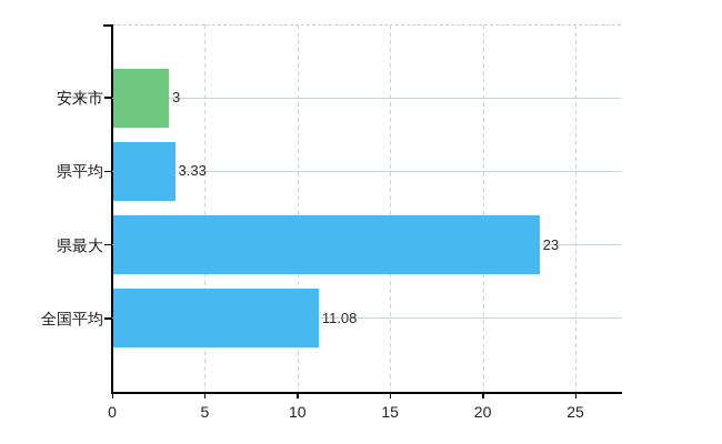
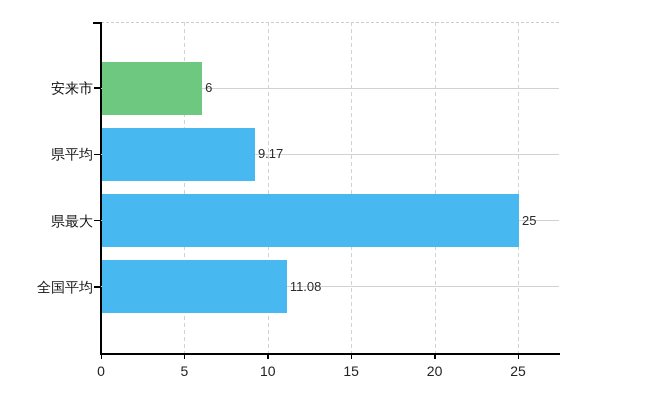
安来市: 3 -> 6
県平均: 3.33 -> 9.17
県最大: 23 -> 25
